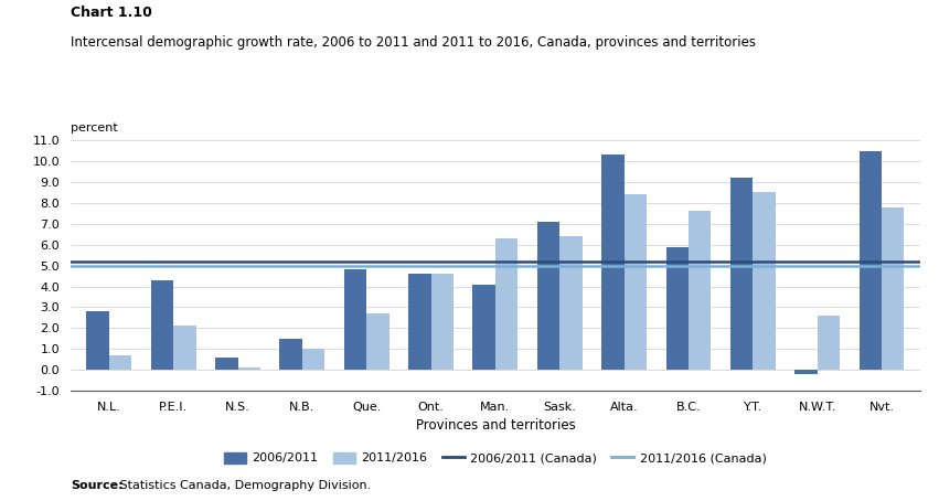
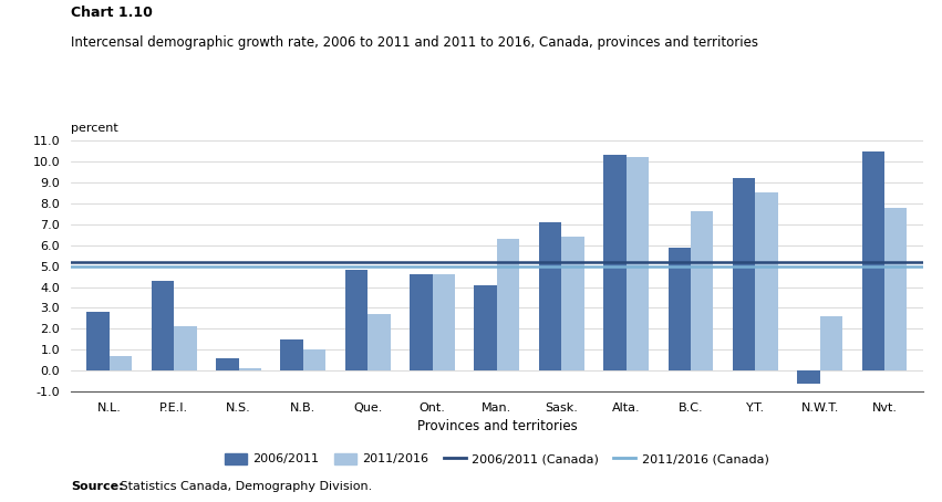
2011/2016/Alta.: 8.4 -> 10.2
2006/2011/N.W.T.: -0.2 -> -0.6
